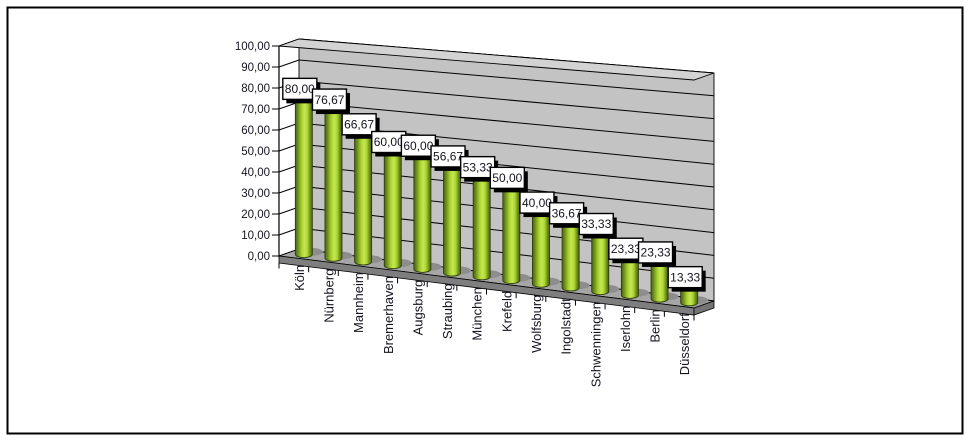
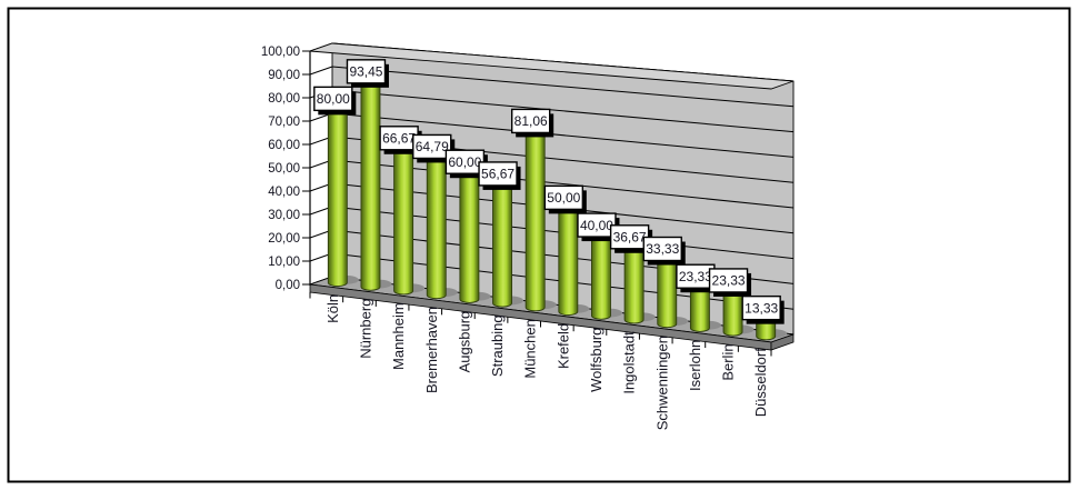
Nürnberg: 76,67 -> 93,45
Bremerhaven: 60,00 -> 64,79
München: 53,33 -> 81,06
